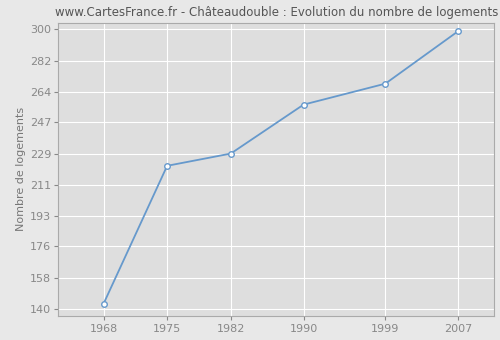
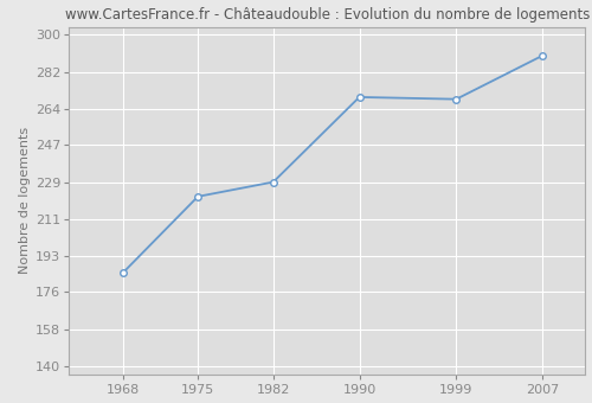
1968: 143 -> 185
1990: 257 -> 270
2007: 299 -> 290
